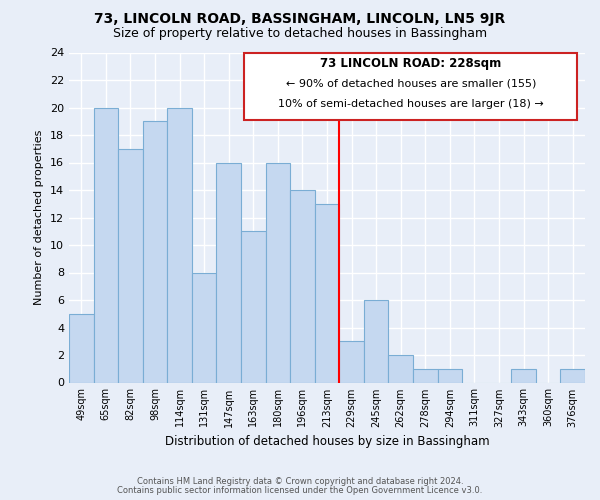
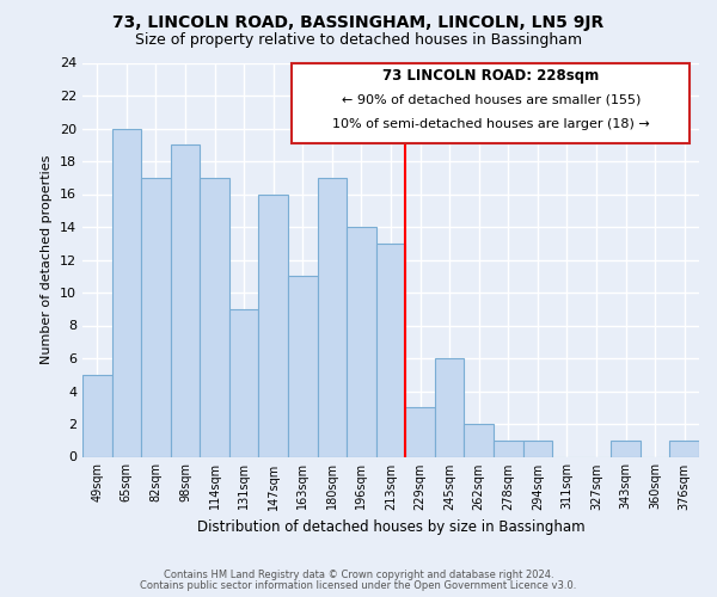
114sqm: 20 -> 17
131sqm: 8 -> 9
180sqm: 16 -> 17
